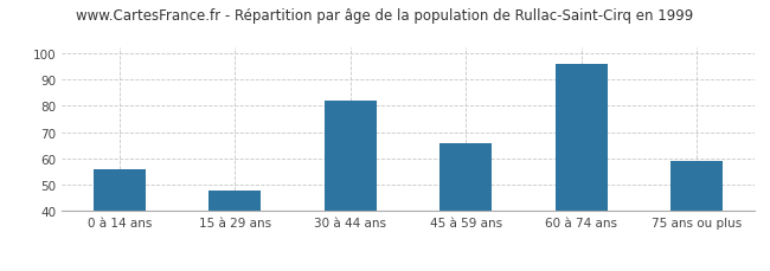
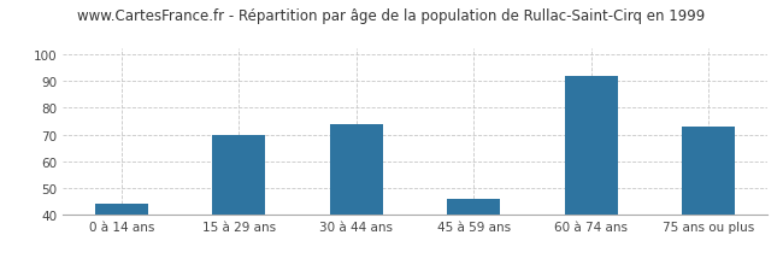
0 à 14 ans: 56 -> 44
15 à 29 ans: 48 -> 70
30 à 44 ans: 82 -> 74
45 à 59 ans: 66 -> 46
60 à 74 ans: 96 -> 92
75 ans ou plus: 59 -> 73
